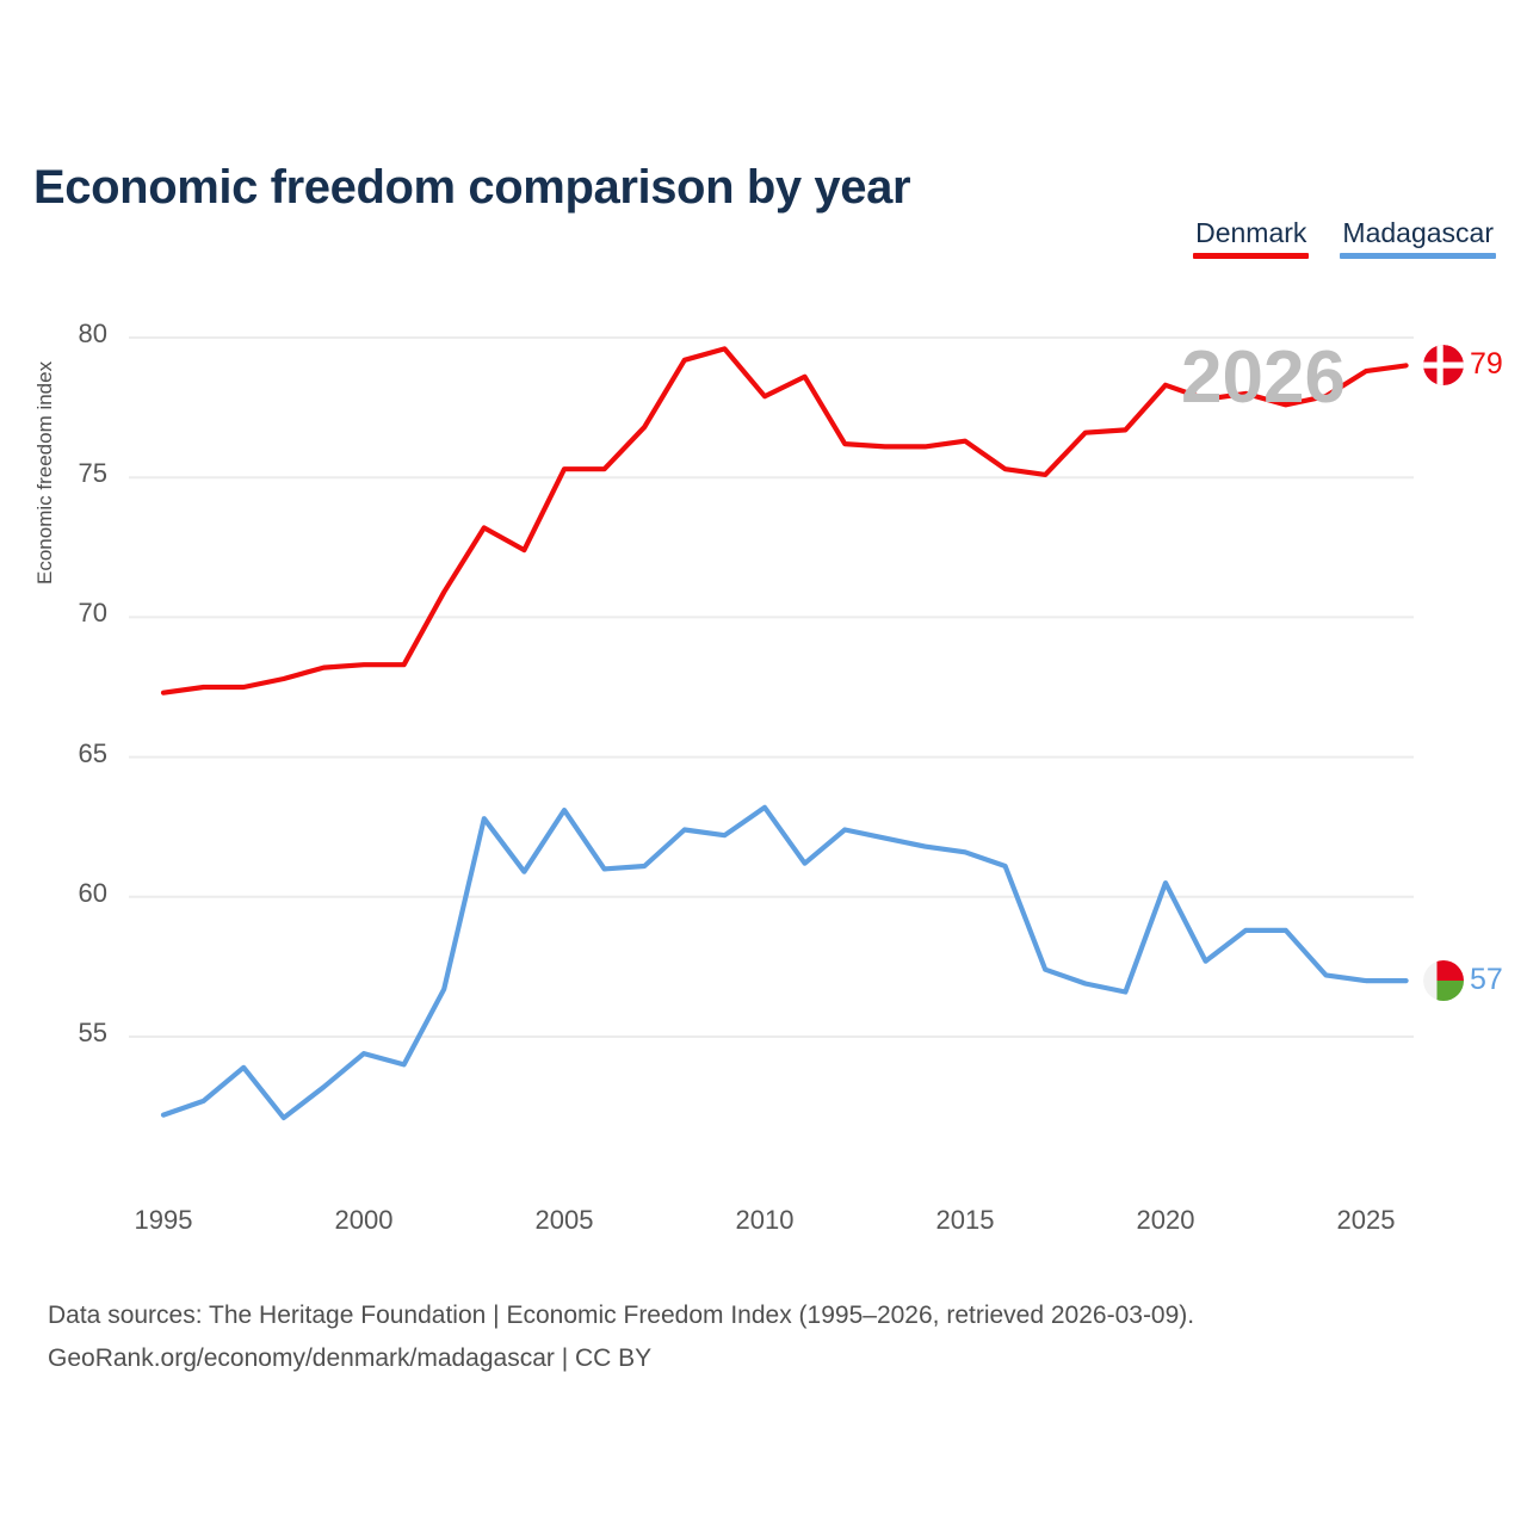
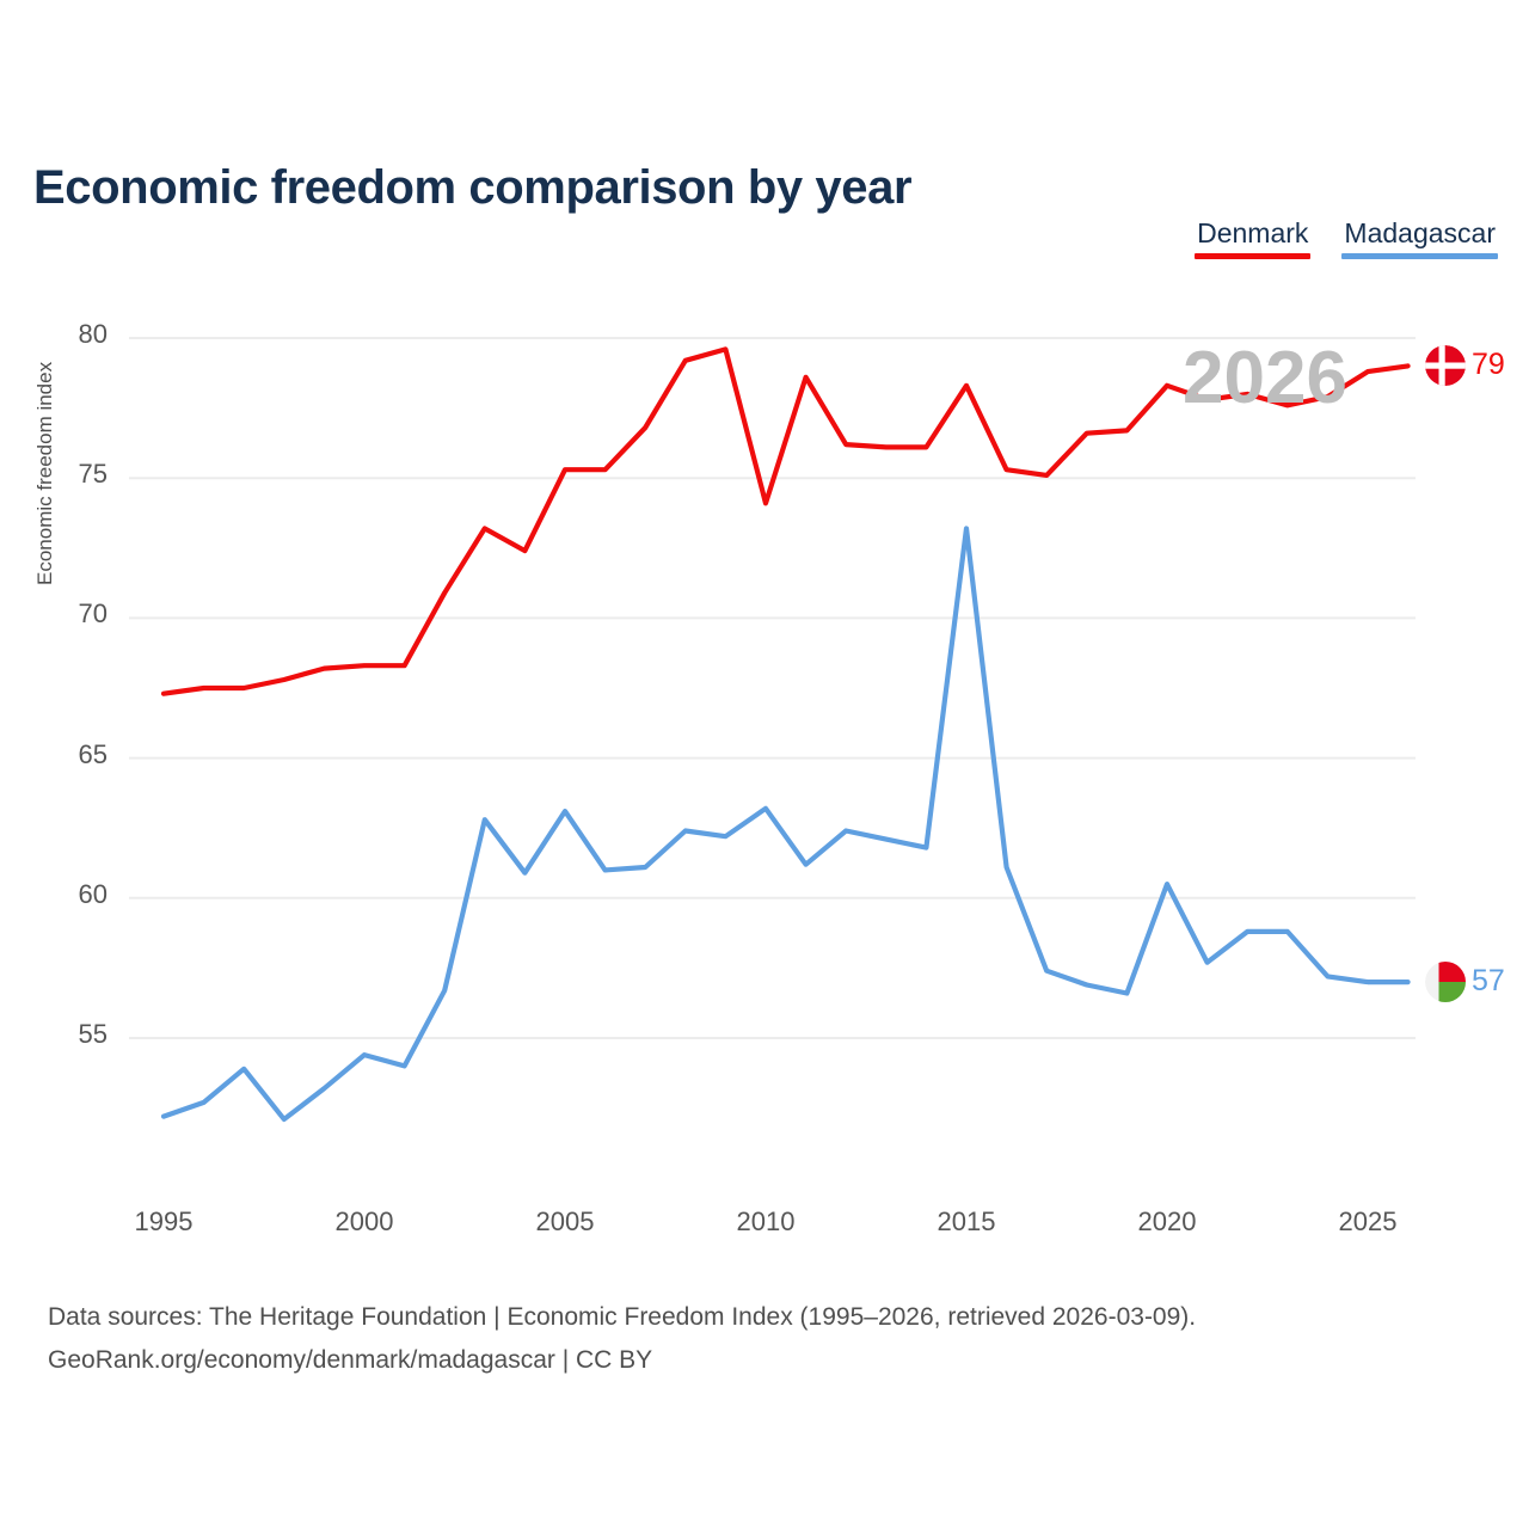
Denmark/2010: 77.9 -> 74.1
Denmark/2015: 76.3 -> 78.3
Madagascar/2015: 61.6 -> 73.2
